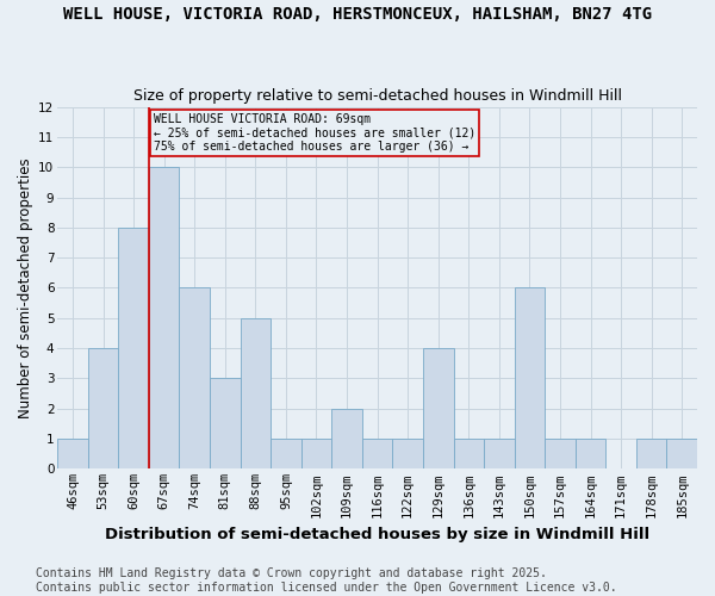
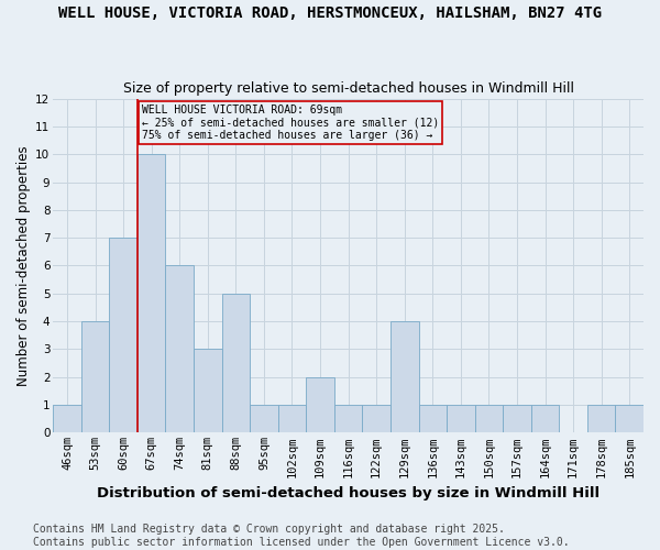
60sqm: 8 -> 7
150sqm: 6 -> 1
